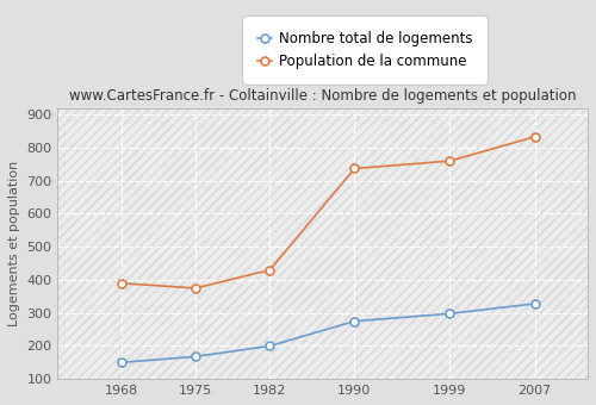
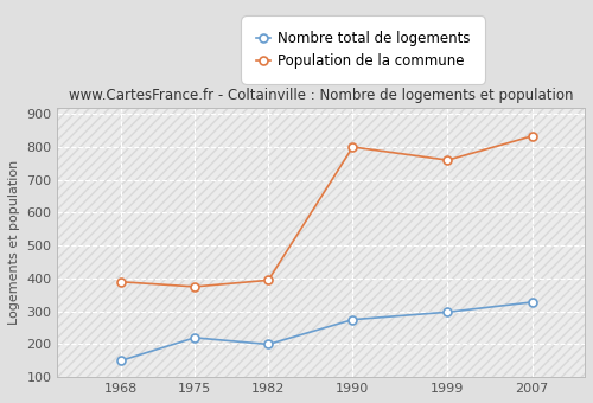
Nombre total de logements/1975: 168 -> 220
Population de la commune/1982: 430 -> 395
Population de la commune/1990: 737 -> 800
